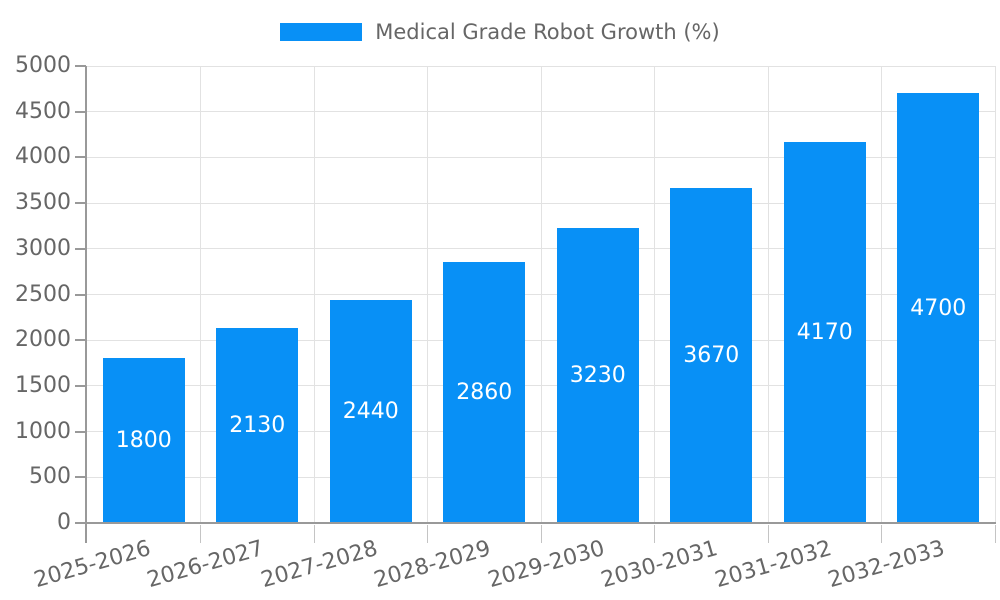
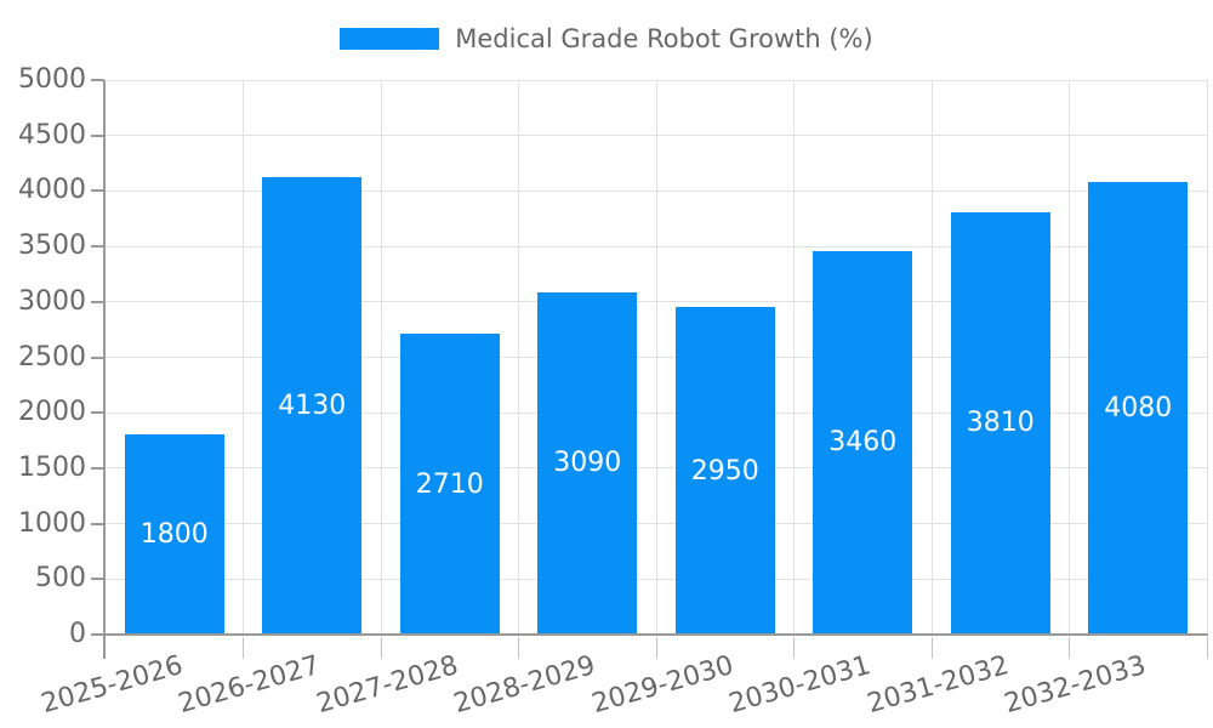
2026-2027: 2130 -> 4130
2027-2028: 2440 -> 2710
2028-2029: 2860 -> 3090
2029-2030: 3230 -> 2950
2030-2031: 3670 -> 3460
2031-2032: 4170 -> 3810
2032-2033: 4700 -> 4080
